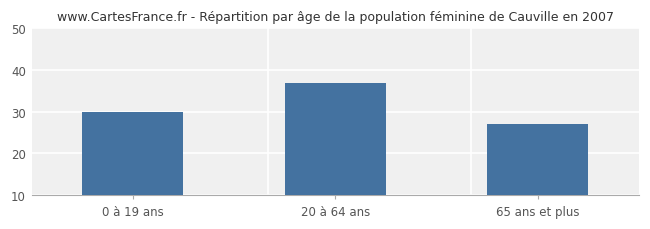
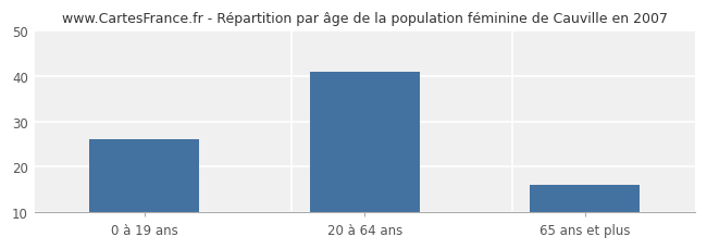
0 à 19 ans: 30 -> 26
20 à 64 ans: 37 -> 41
65 ans et plus: 27 -> 16
